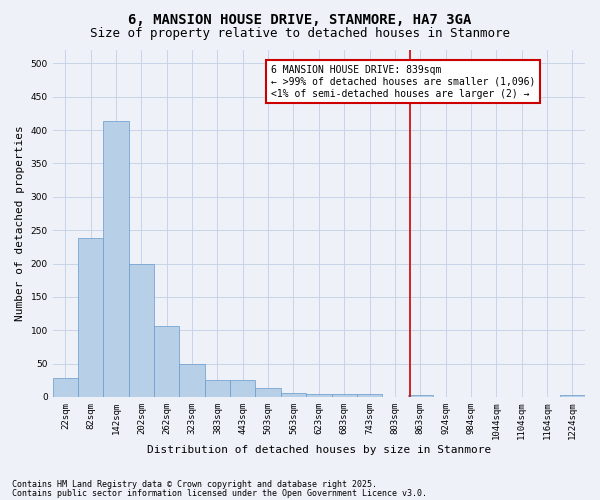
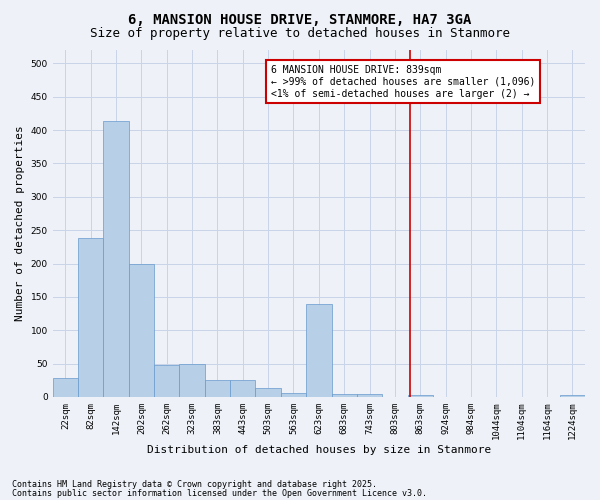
262sqm: 107 -> 48
623sqm: 5 -> 140
